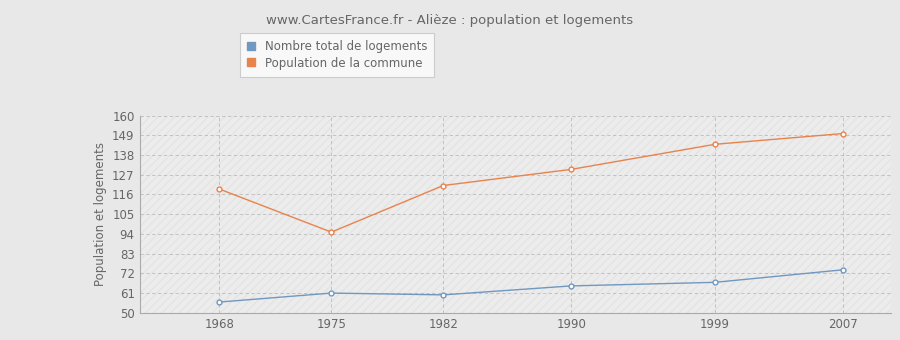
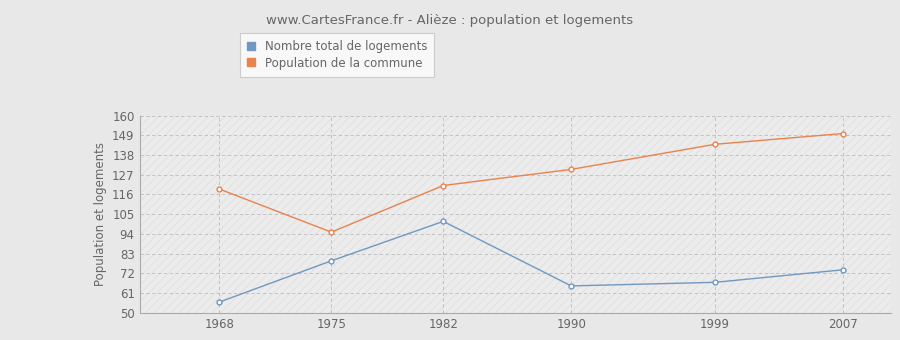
Nombre total de logements/1975: 61 -> 79
Nombre total de logements/1982: 60 -> 101
